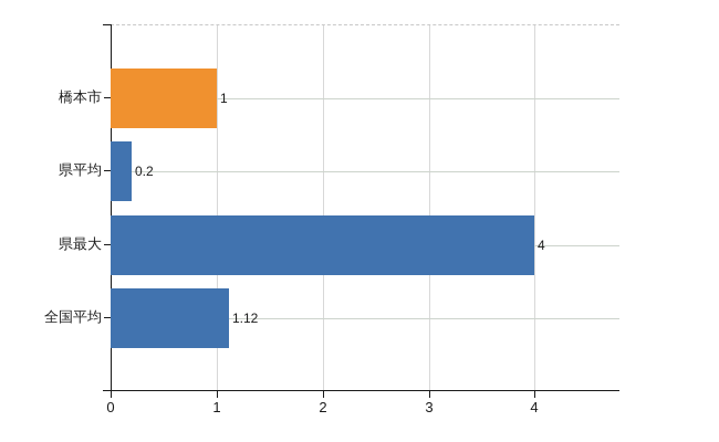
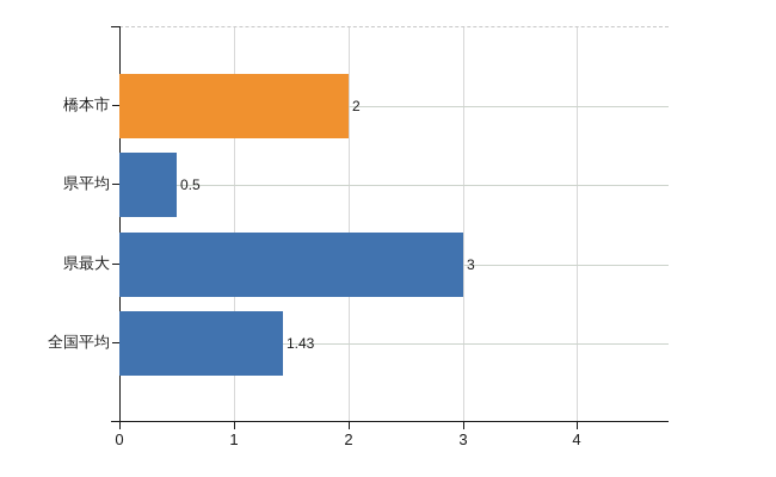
橋本市: 1 -> 2
県平均: 0.2 -> 0.5
県最大: 4 -> 3
全国平均: 1.12 -> 1.43
